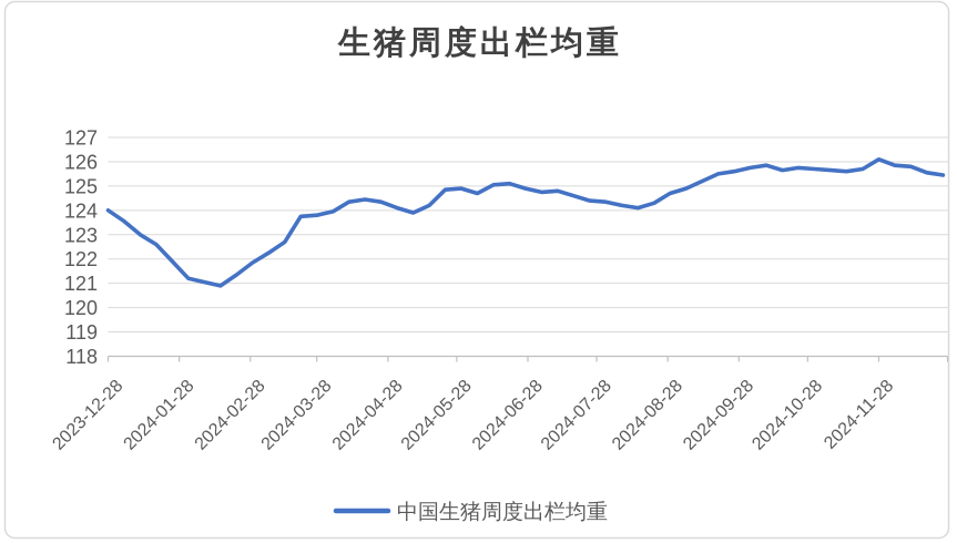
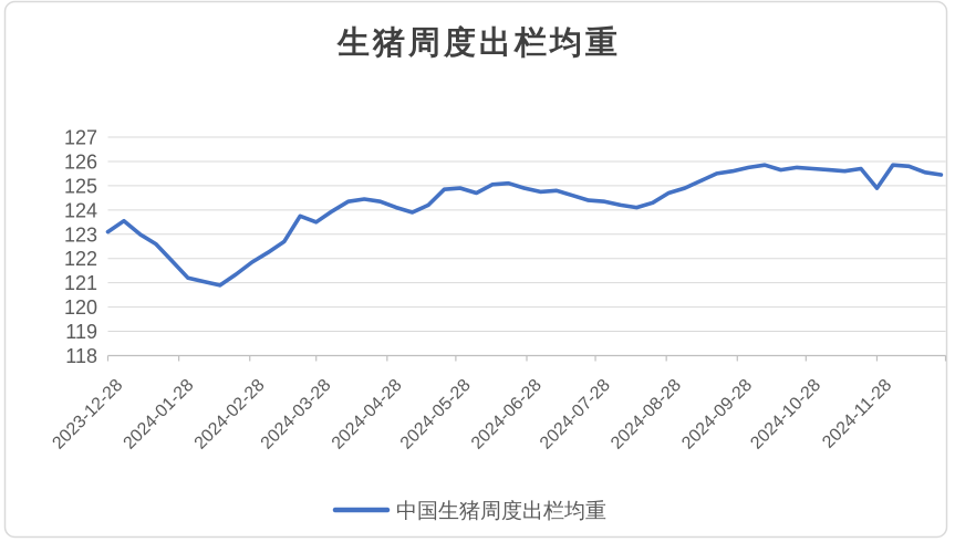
2023-12-28: 124.0 -> 123.1
2024-03-28: 123.8 -> 123.5
2024-11-28: 126.1 -> 124.9
